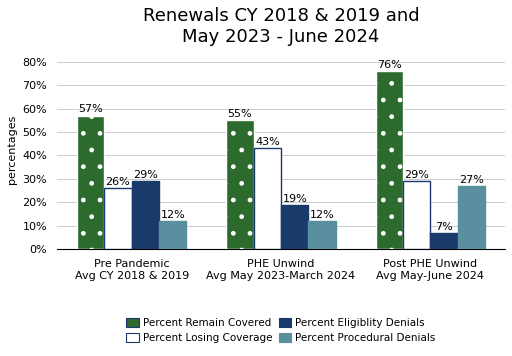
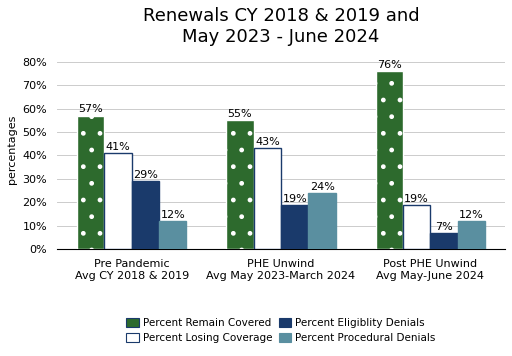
Percent Losing Coverage/Pre Pandemic Avg CY 2018 & 2019: 26% -> 41%
Percent Procedural Denials/PHE Unwind Avg May 2023-March 2024: 12% -> 24%
Percent Losing Coverage/Post PHE Unwind Avg May-June 2024: 29% -> 19%
Percent Procedural Denials/Post PHE Unwind Avg May-June 2024: 27% -> 12%
